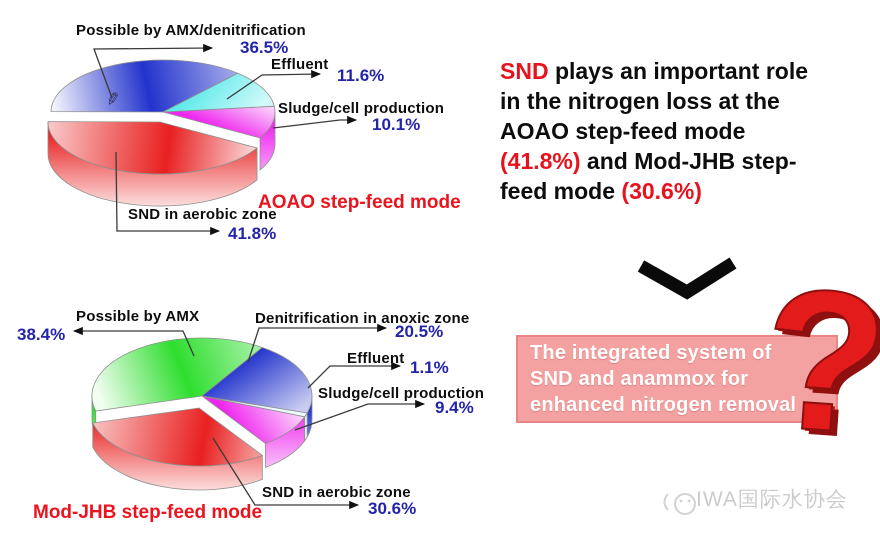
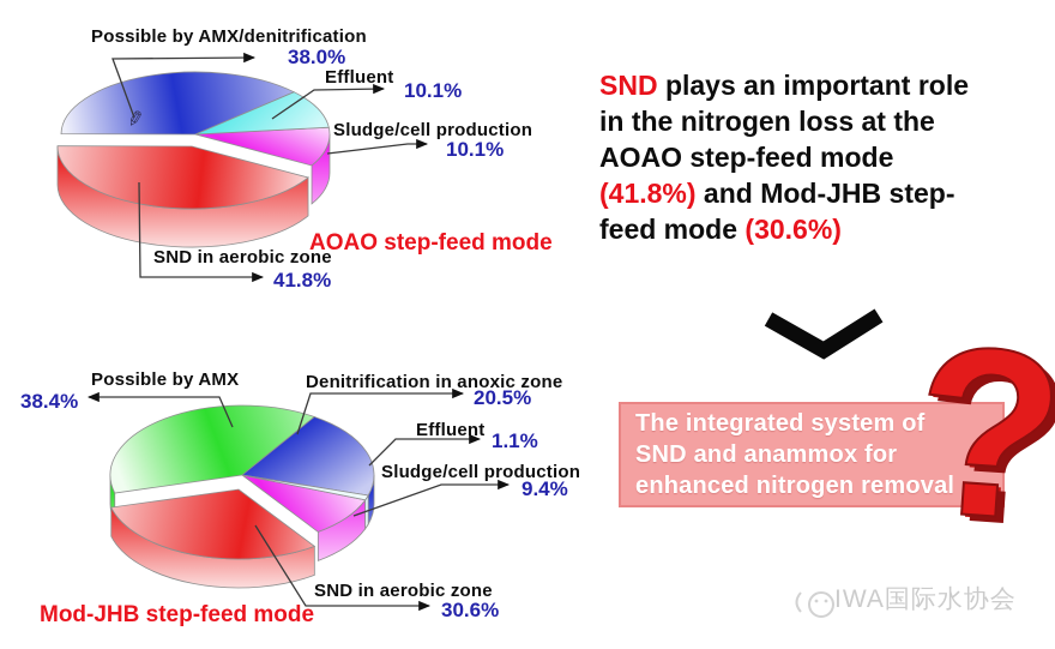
AOAO step-feed mode/Possible by AMX/denitrification: 36.5% -> 38.0%
AOAO step-feed mode/Effluent: 11.6% -> 10.1%
